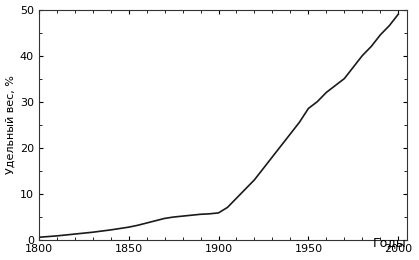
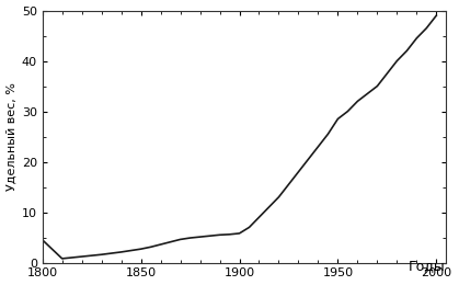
1800: 0.5 -> 4.5
